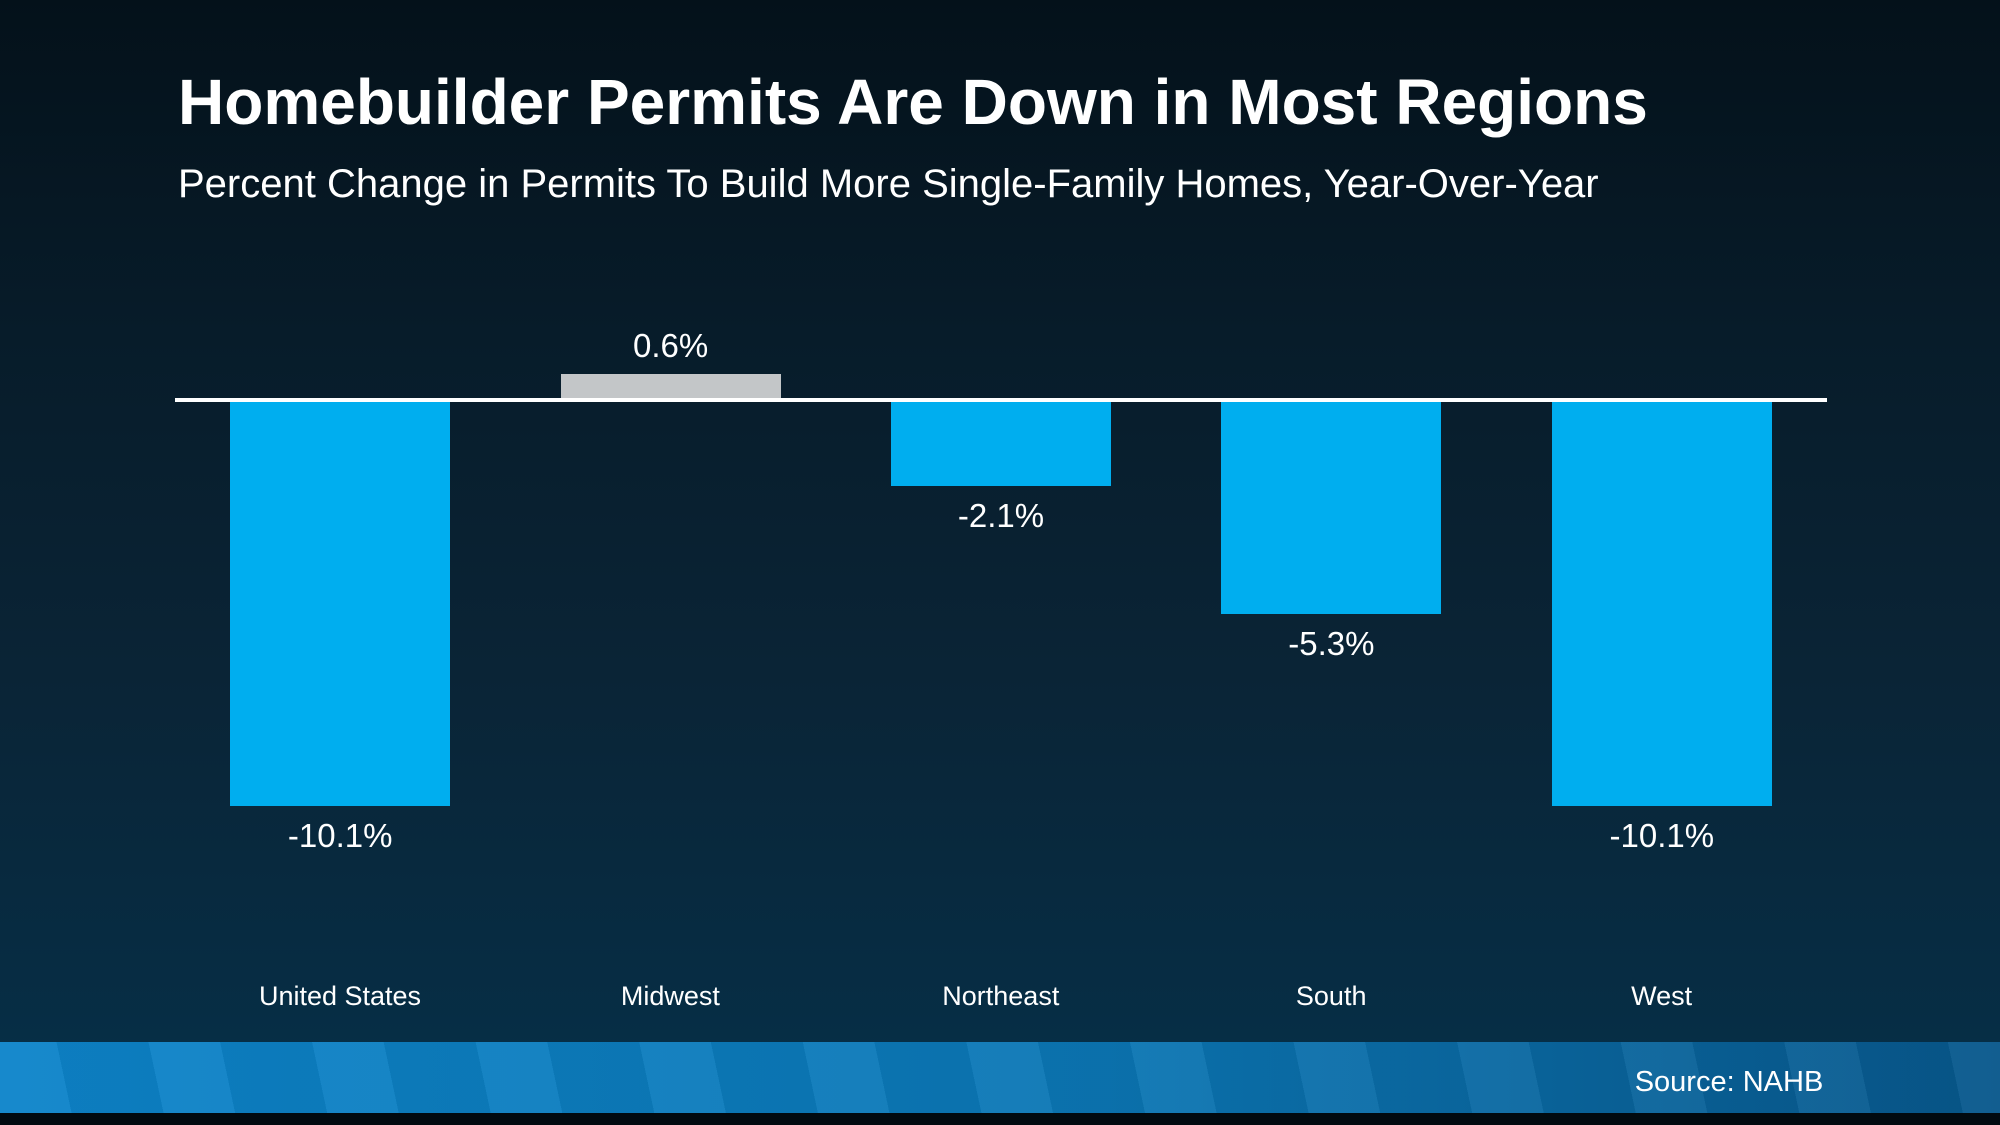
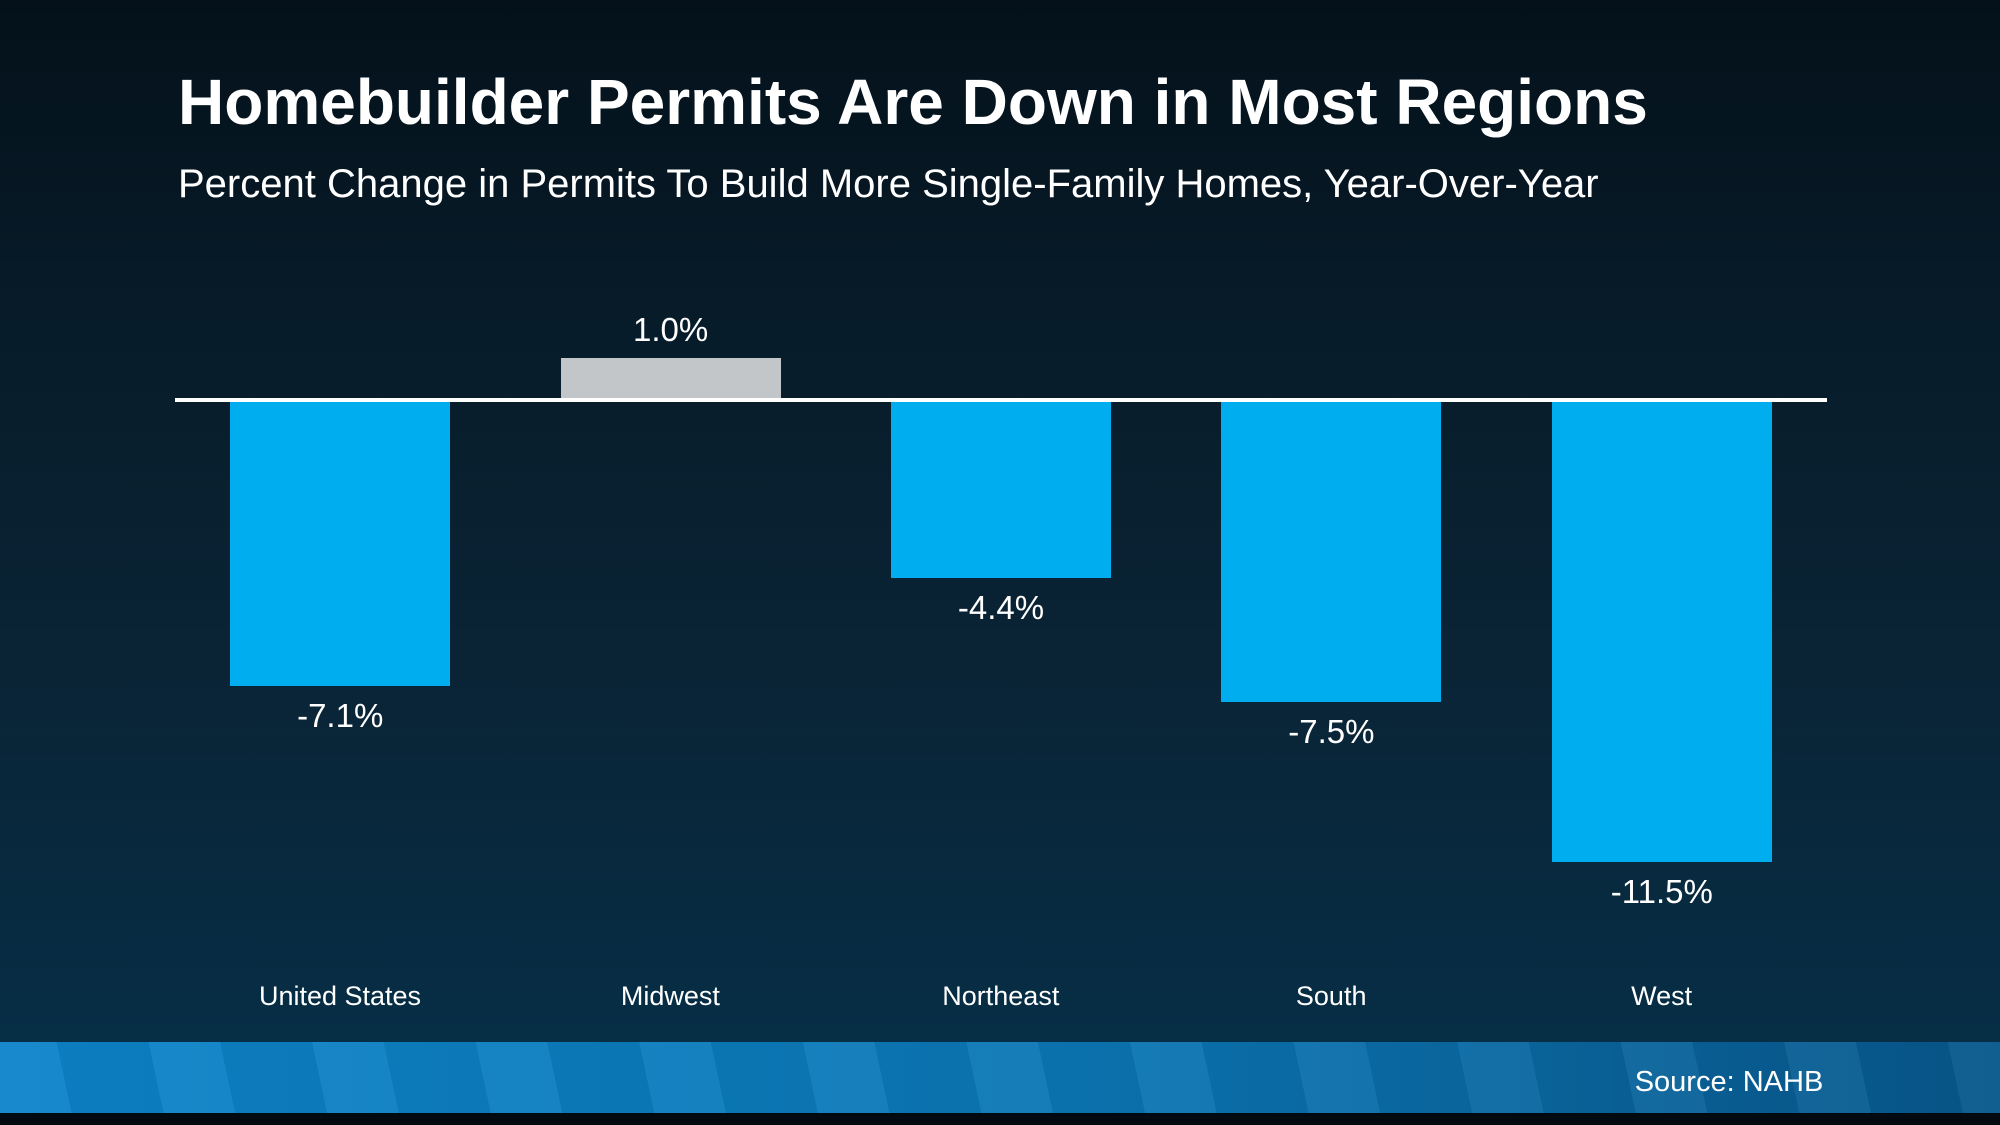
United States: -10.1% -> -7.1%
Midwest: 0.6% -> 1.0%
Northeast: -2.1% -> -4.4%
South: -5.3% -> -7.5%
West: -10.1% -> -11.5%
